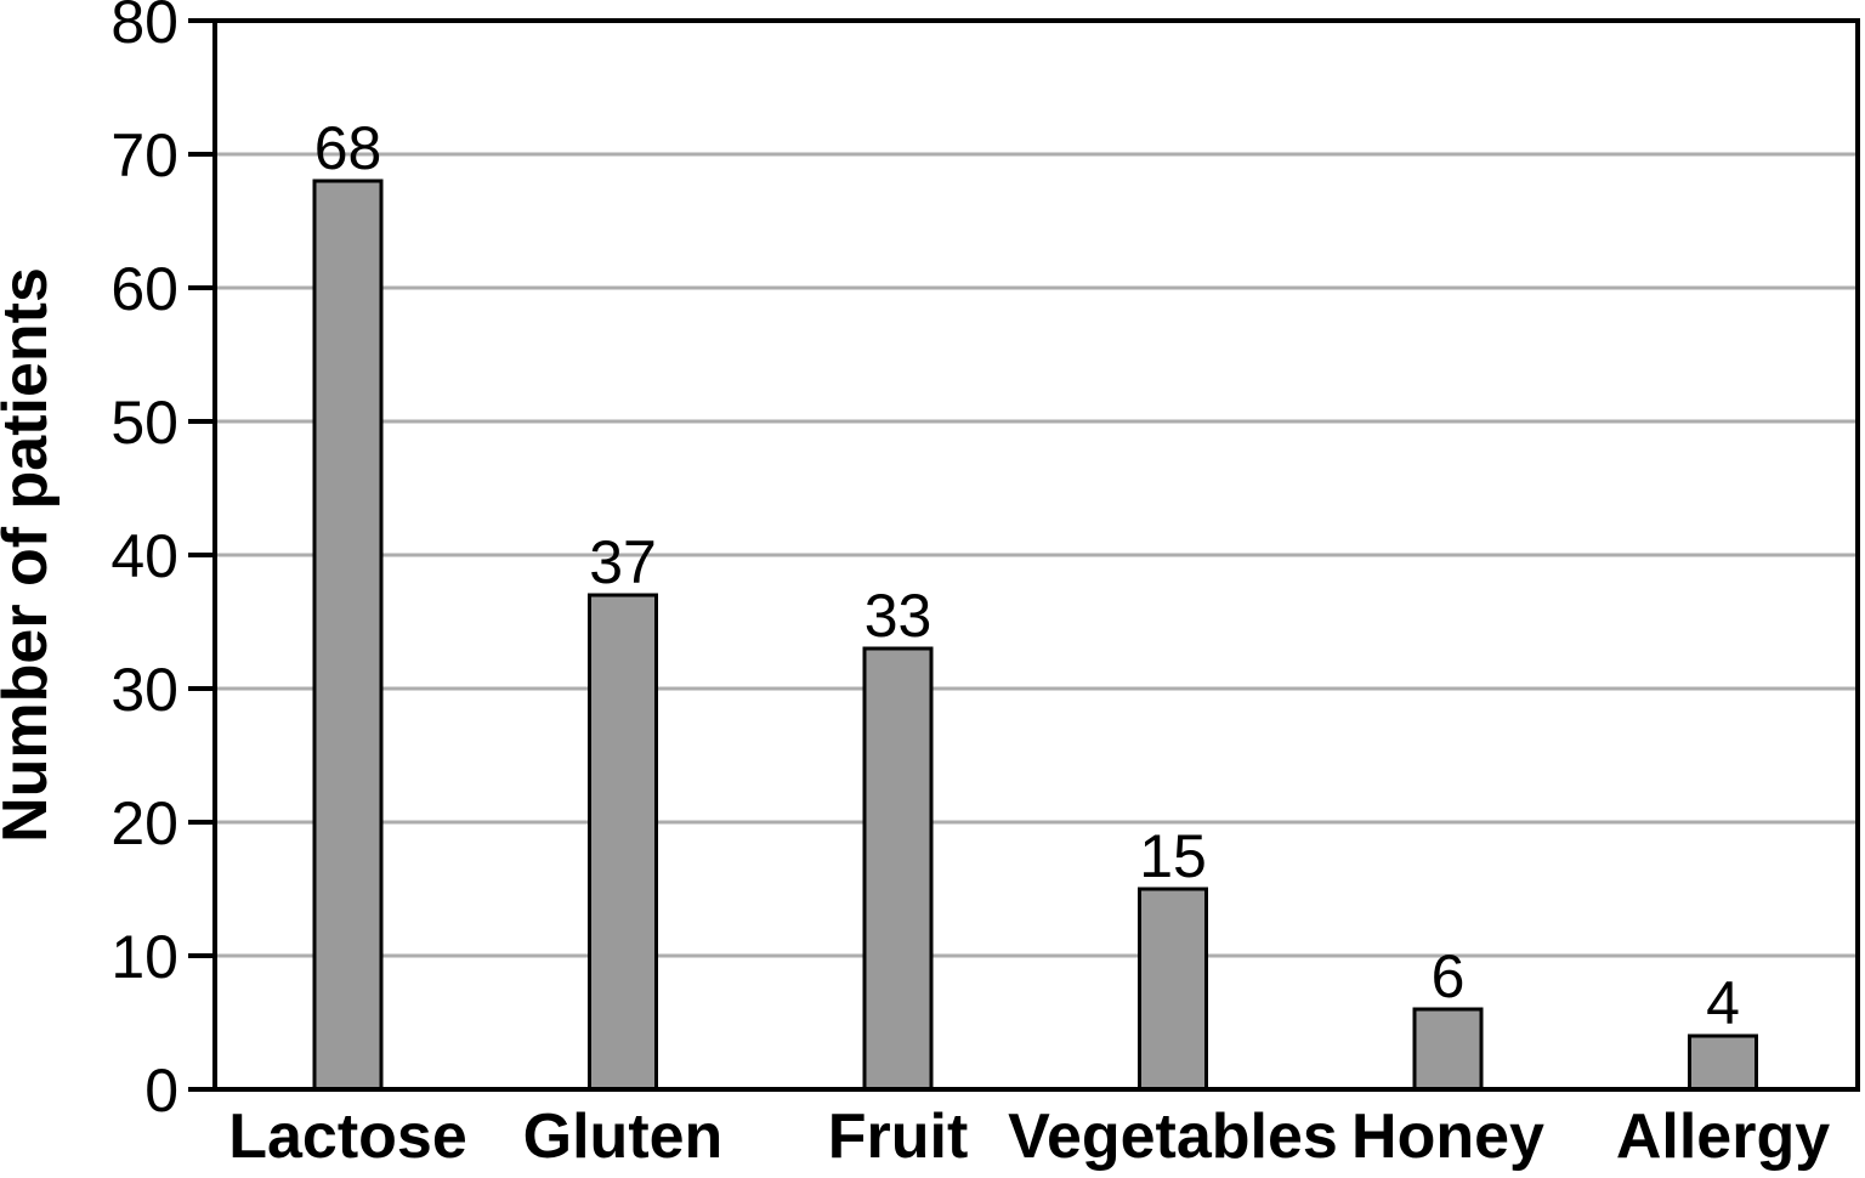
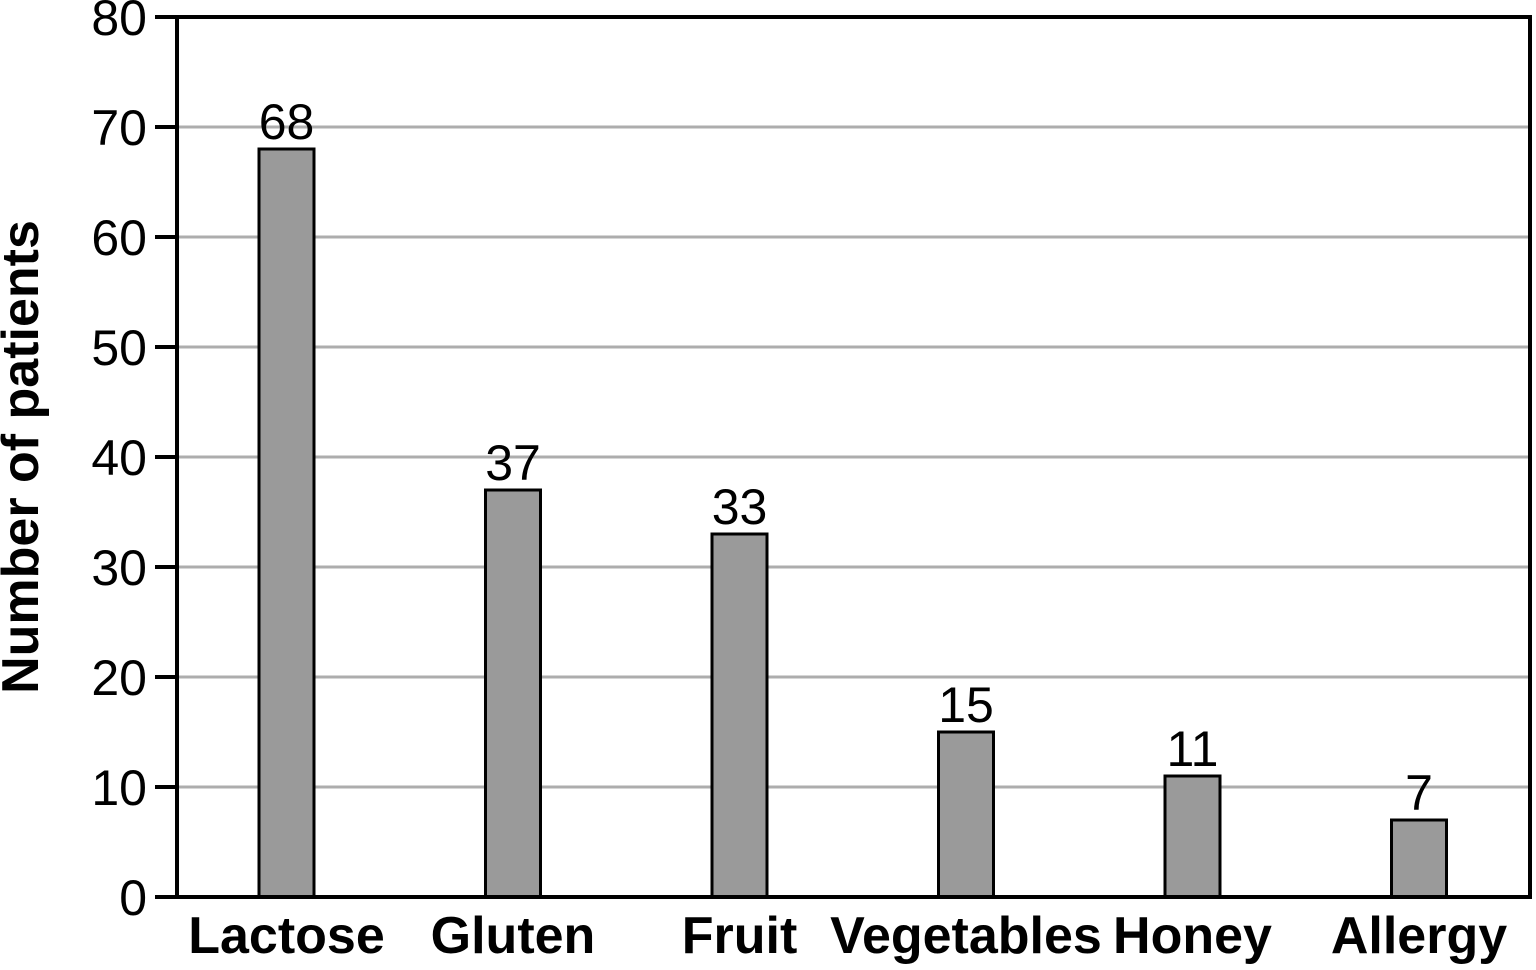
Honey: 6 -> 11
Allergy: 4 -> 7
